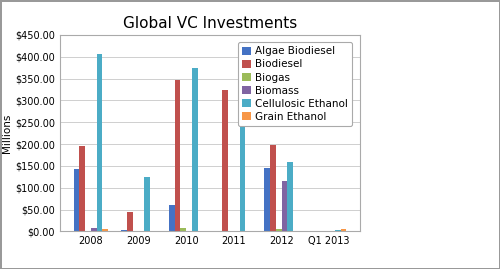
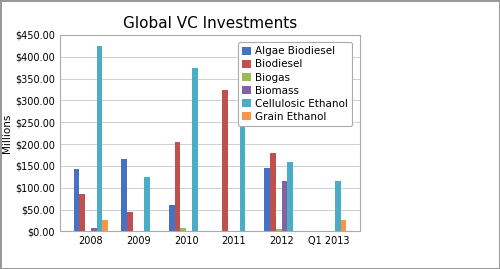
Biodiesel/2008: $195 -> $85
Cellulosic Ethanol/2008: $406 -> $425
Grain Ethanol/2008: $5 -> $25
Algae Biodiesel/2009: $2 -> $165
Biodiesel/2010: $347 -> $205
Biodiesel/2012: $197 -> $180
Cellulosic Ethanol/Q1 2013: $3 -> $115
Grain Ethanol/Q1 2013: $5 -> $25
